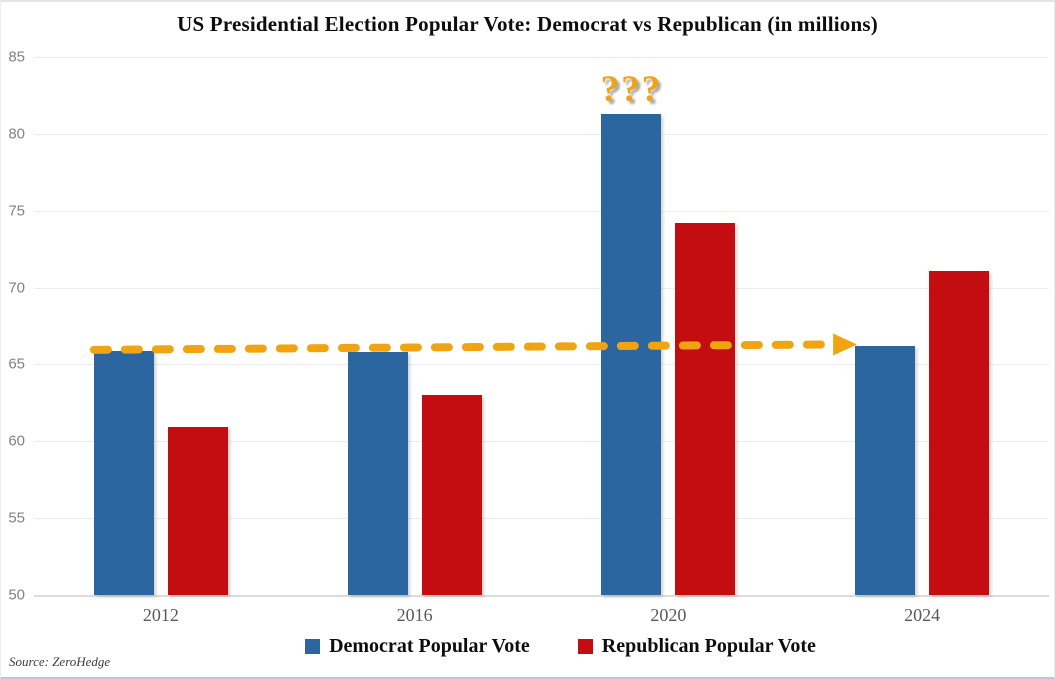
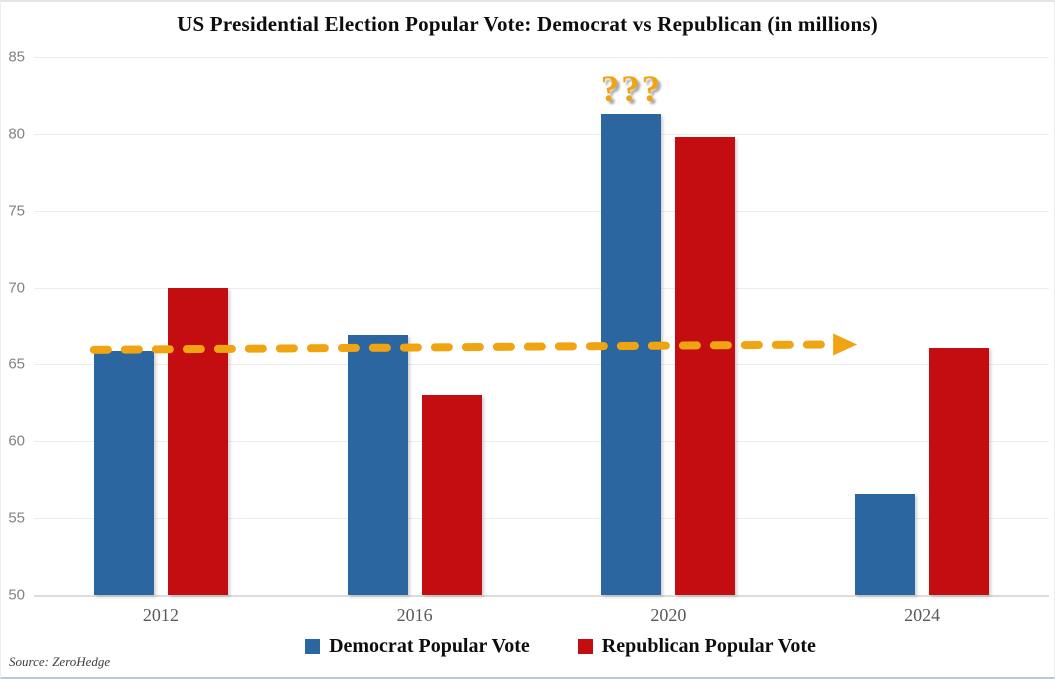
Republican Popular Vote/2012: 60.9 -> 70.0
Democrat Popular Vote/2016: 65.8 -> 66.9
Republican Popular Vote/2020: 74.2 -> 79.8
Democrat Popular Vote/2024: 66.2 -> 56.6
Republican Popular Vote/2024: 71.1 -> 66.1
